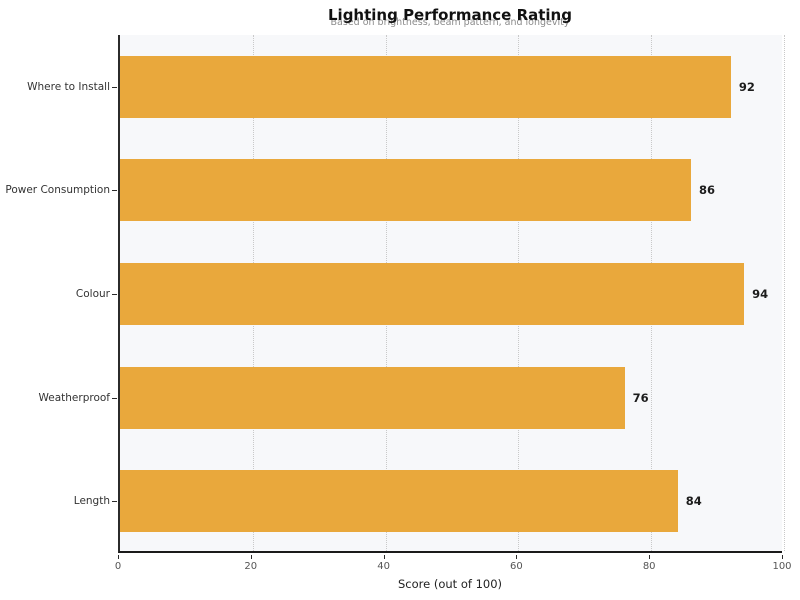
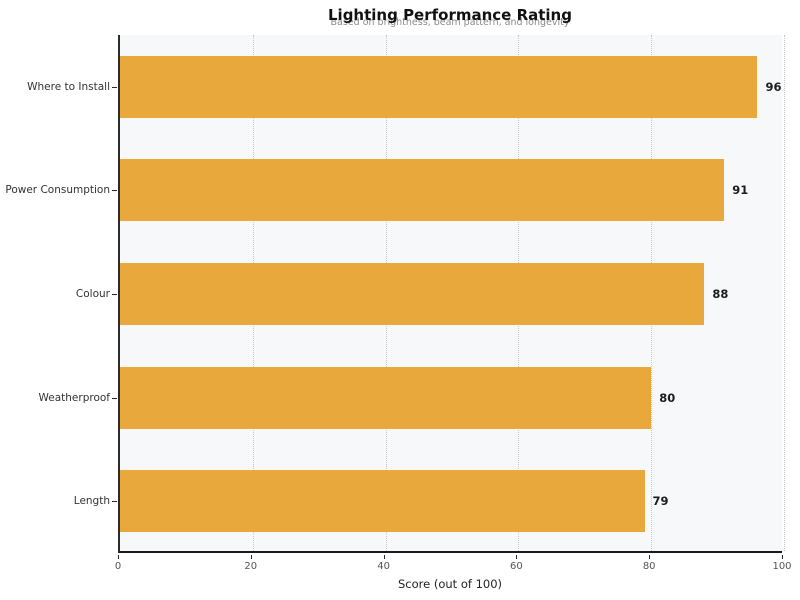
Where to Install: 92 -> 96
Power Consumption: 86 -> 91
Colour: 94 -> 88
Weatherproof: 76 -> 80
Length: 84 -> 79
